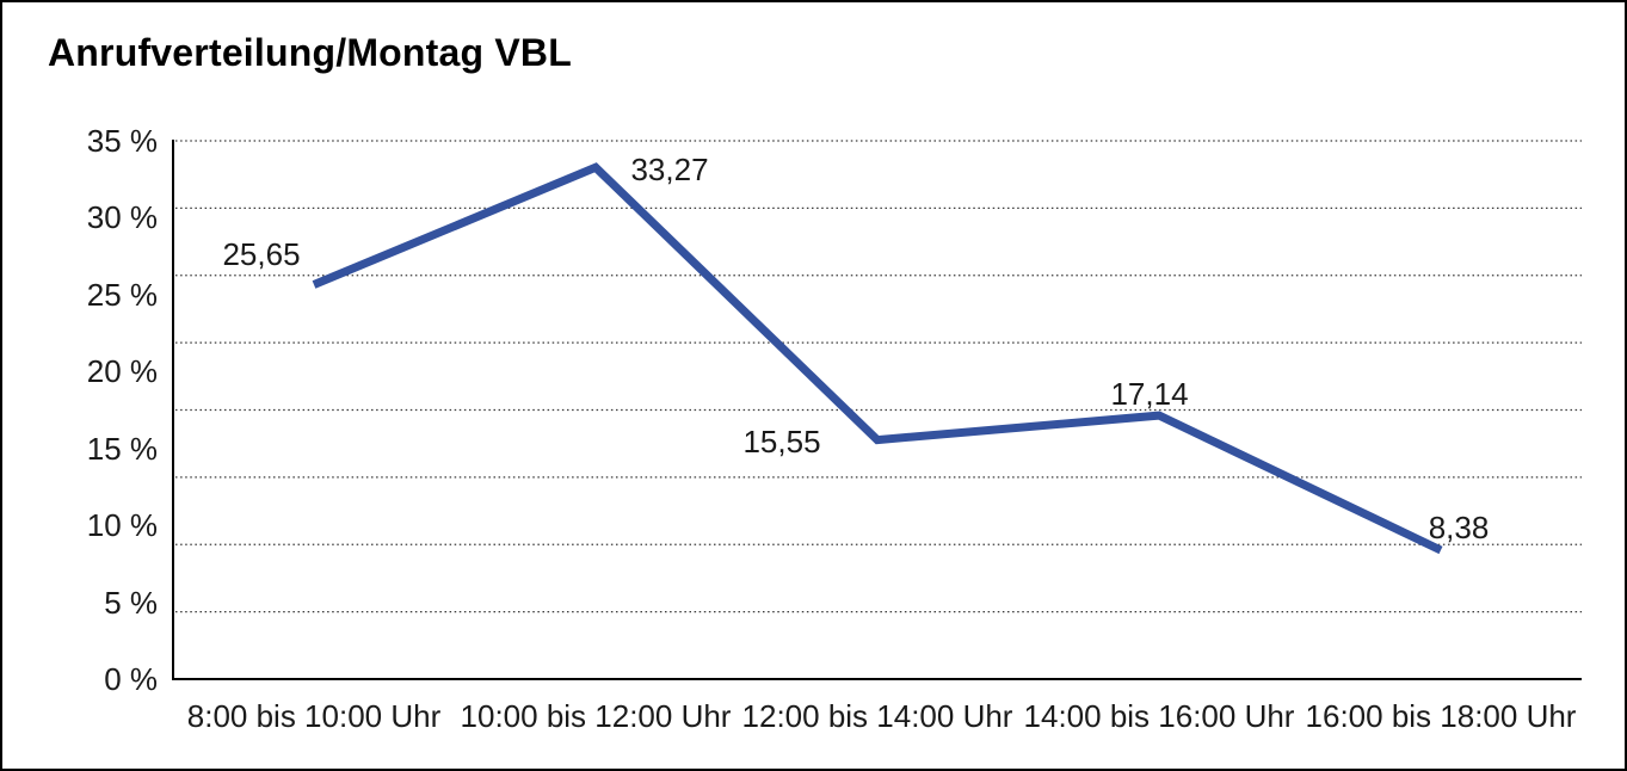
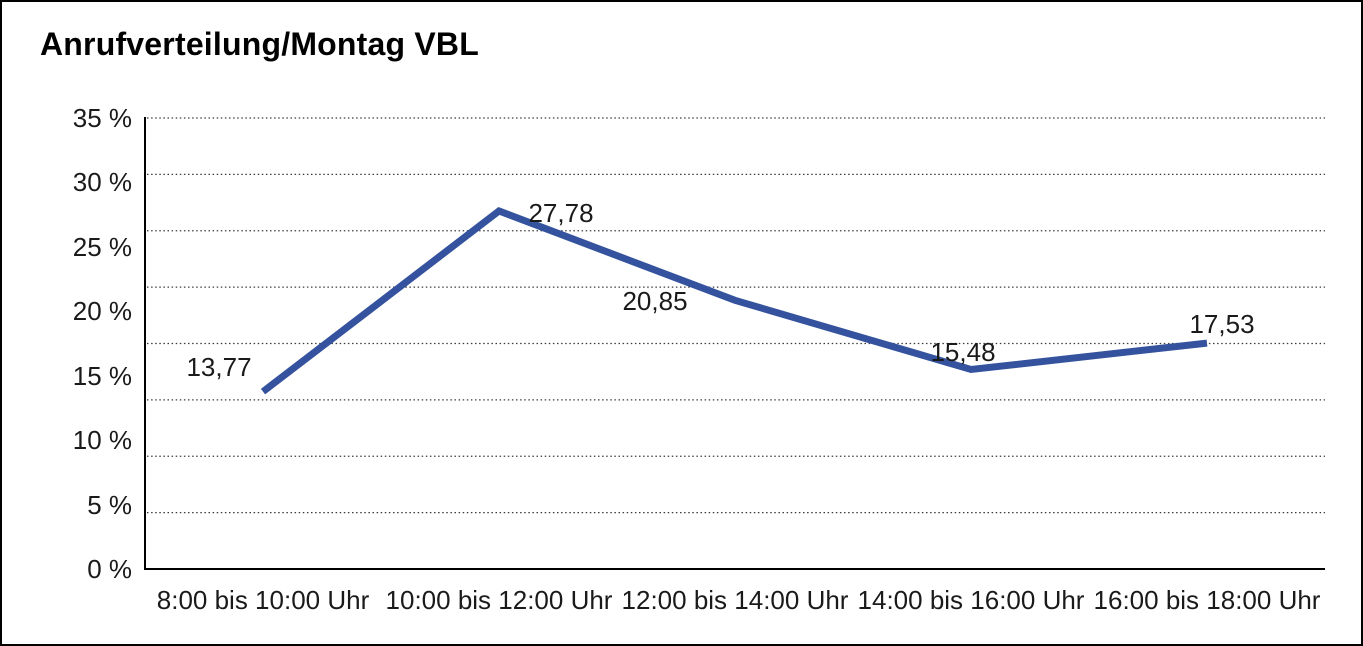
8:00 bis 10:00 Uhr: 25,65 -> 13,77
10:00 bis 12:00 Uhr: 33,27 -> 27,78
12:00 bis 14:00 Uhr: 15,55 -> 20,85
14:00 bis 16:00 Uhr: 17,14 -> 15,48
16:00 bis 18:00 Uhr: 8,38 -> 17,53
